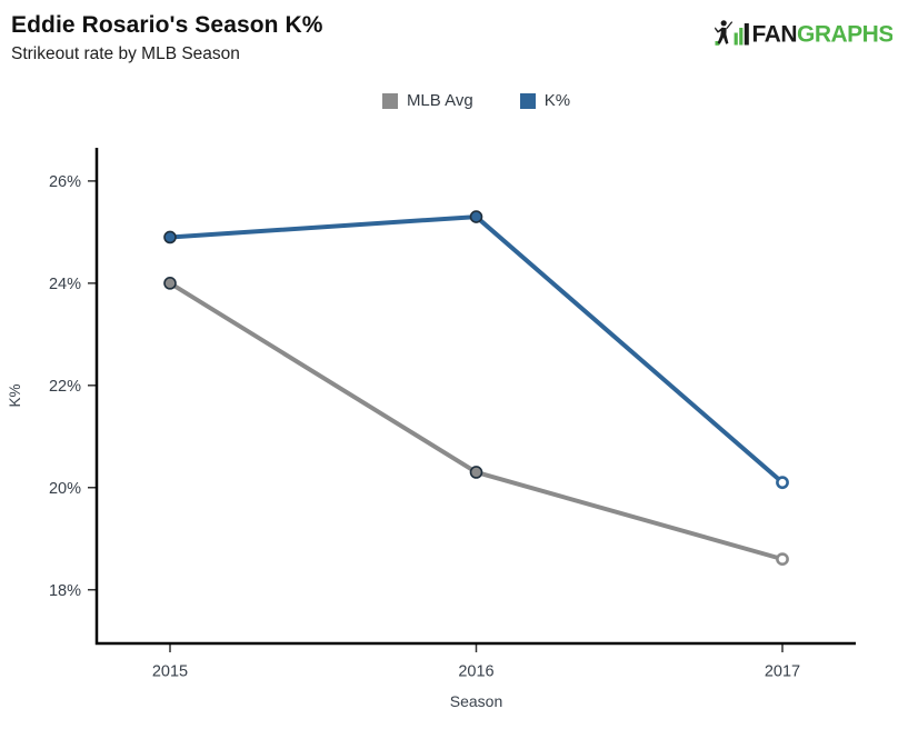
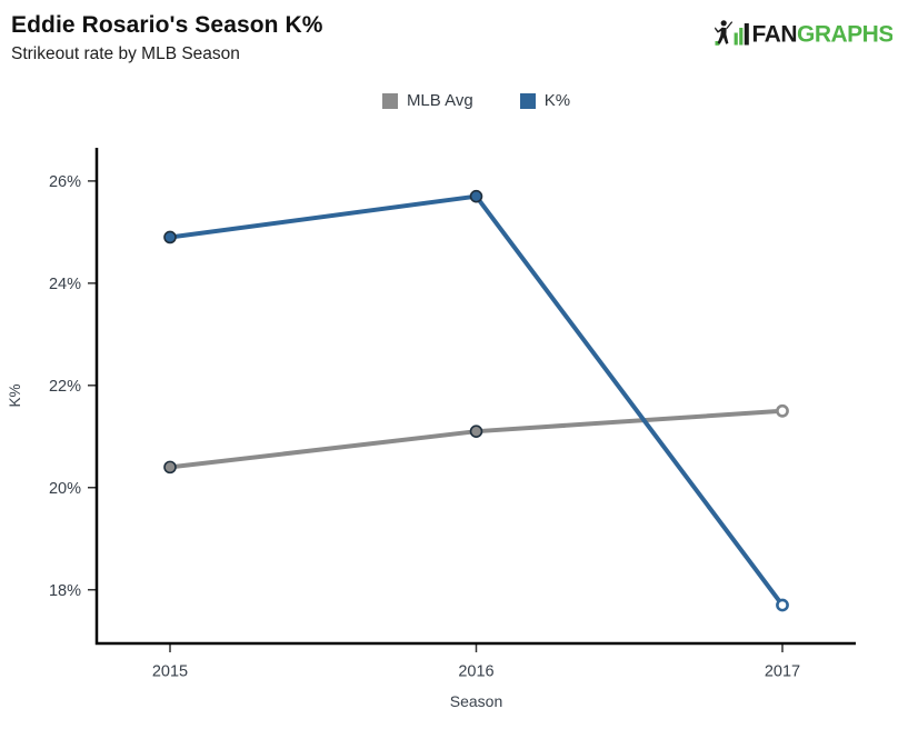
MLB Avg/2015: 24.0% -> 20.4%
MLB Avg/2016: 20.3% -> 21.1%
K%/2016: 25.3% -> 25.7%
MLB Avg/2017: 18.6% -> 21.5%
K%/2017: 20.1% -> 17.7%
